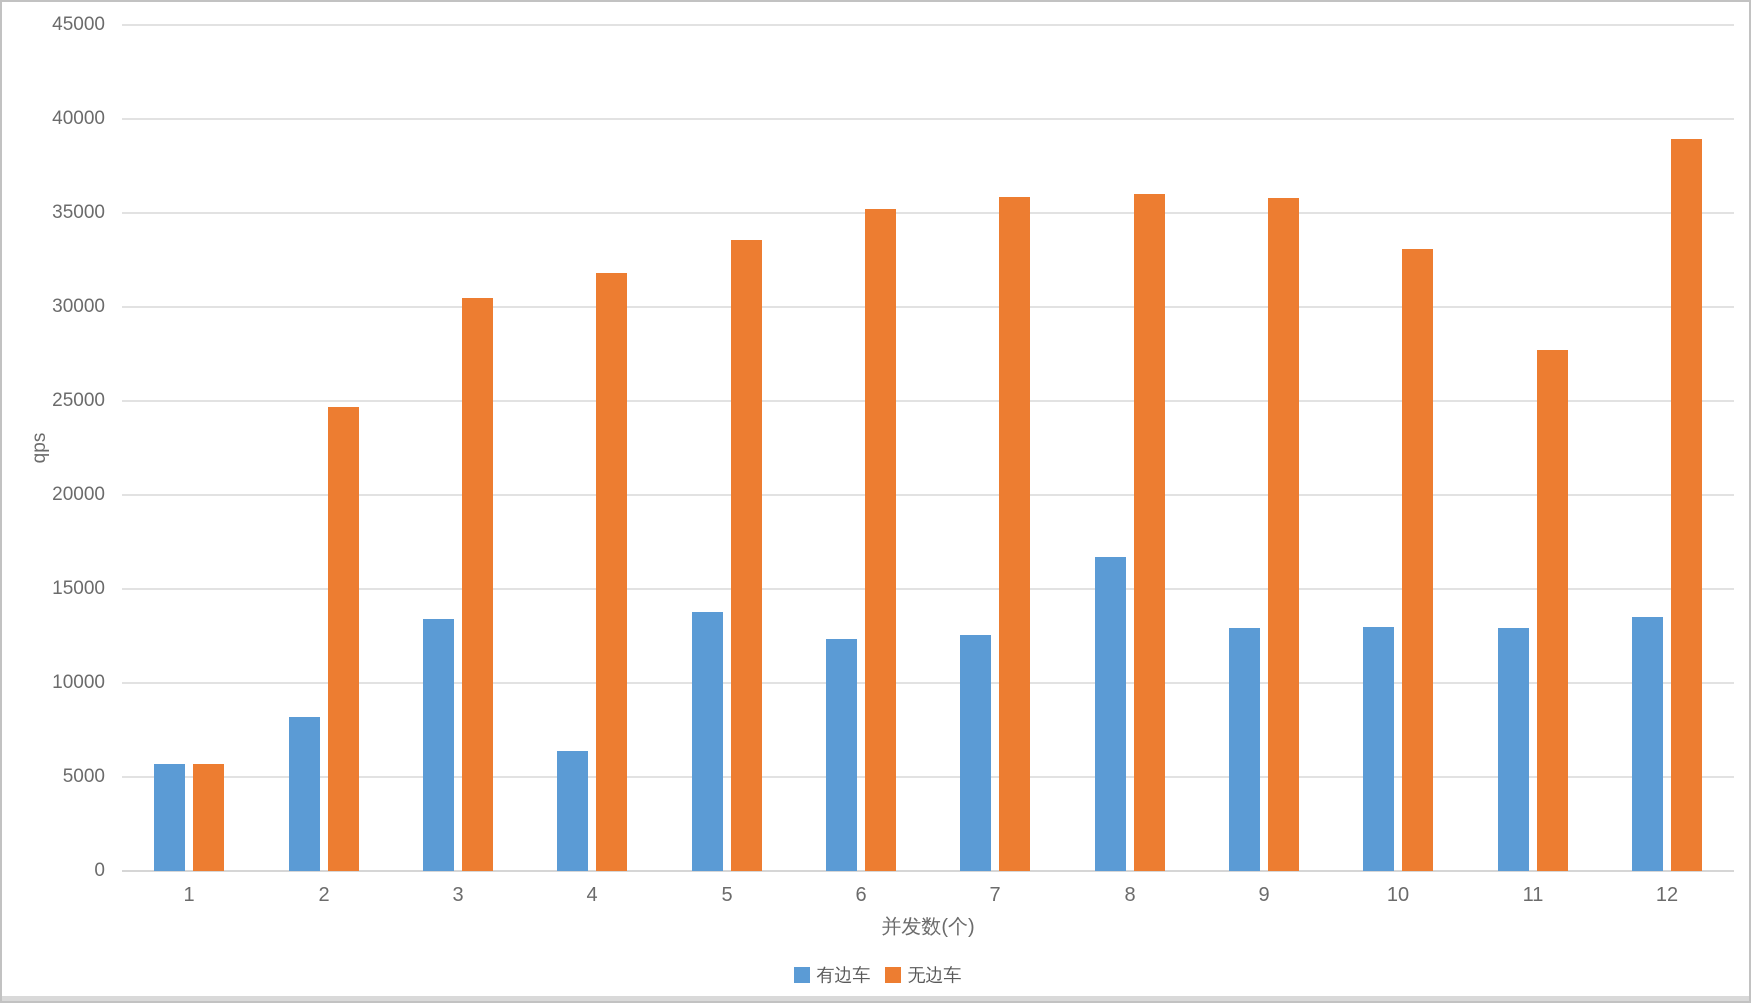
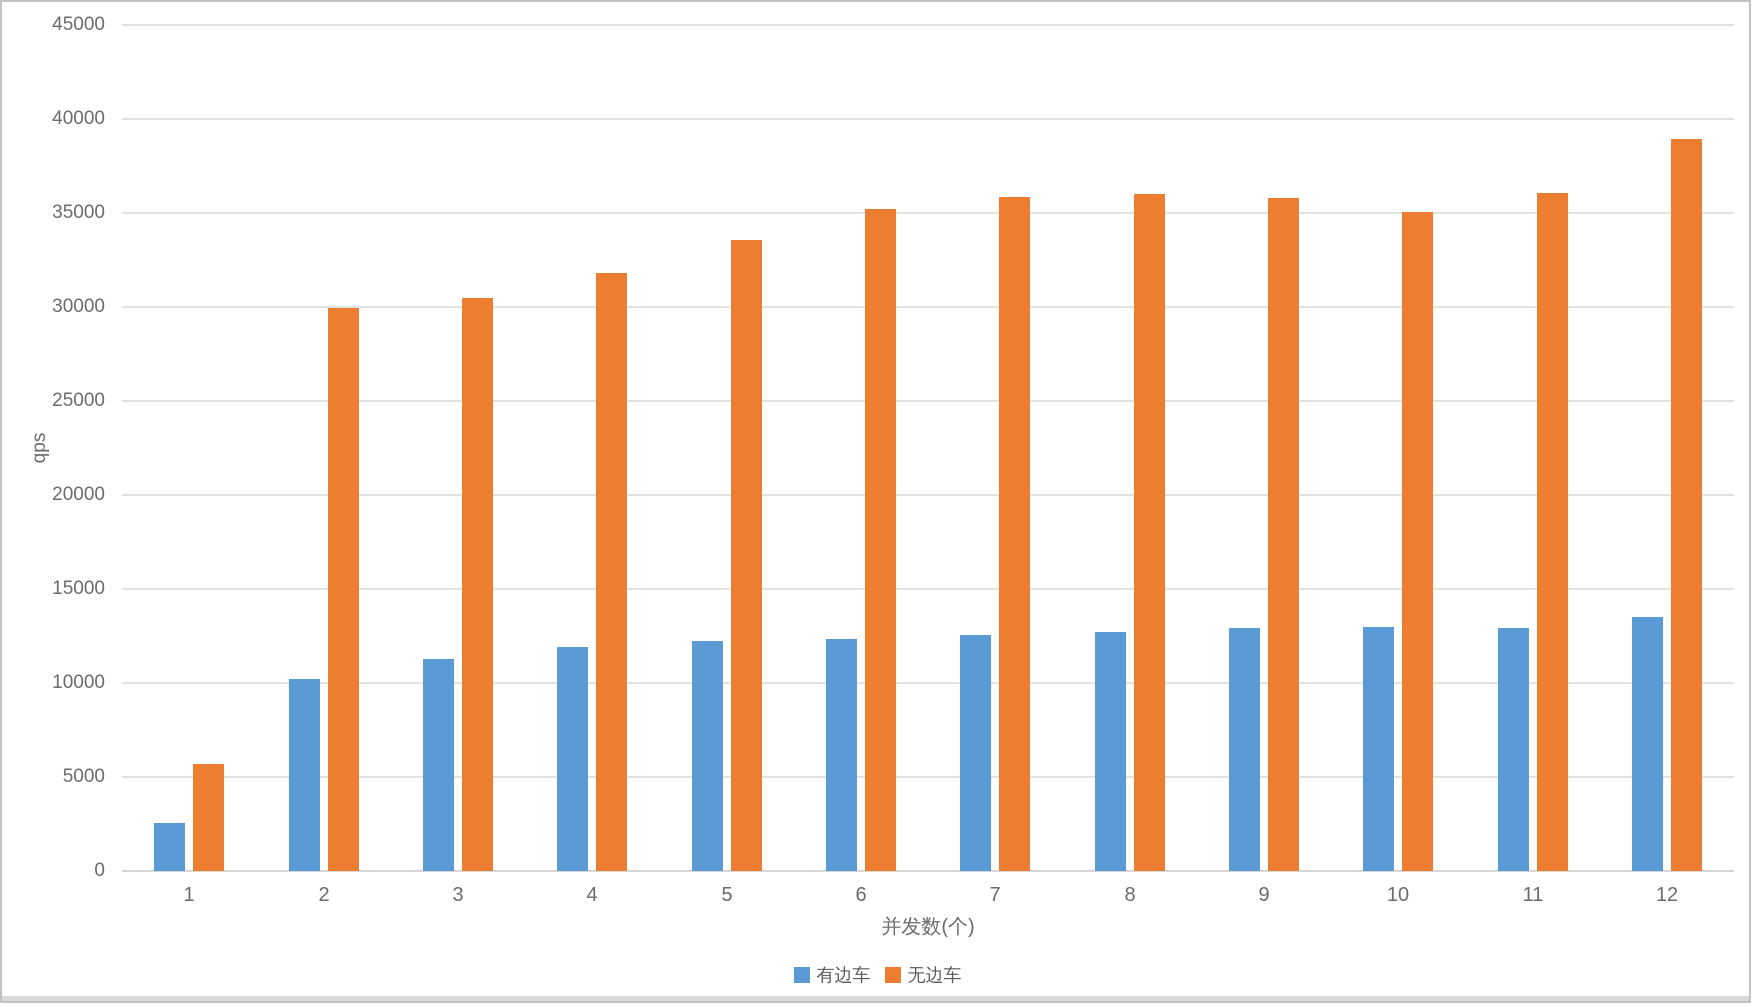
有边车/1: 5700 -> 2600
有边车/2: 8200 -> 10200
无边车/2: 24700 -> 30000
有边车/3: 13400 -> 11300
有边车/4: 6400 -> 11900
有边车/5: 13800 -> 12200
有边车/8: 16700 -> 12700
无边车/10: 33100 -> 35000
无边车/11: 27700 -> 36000
